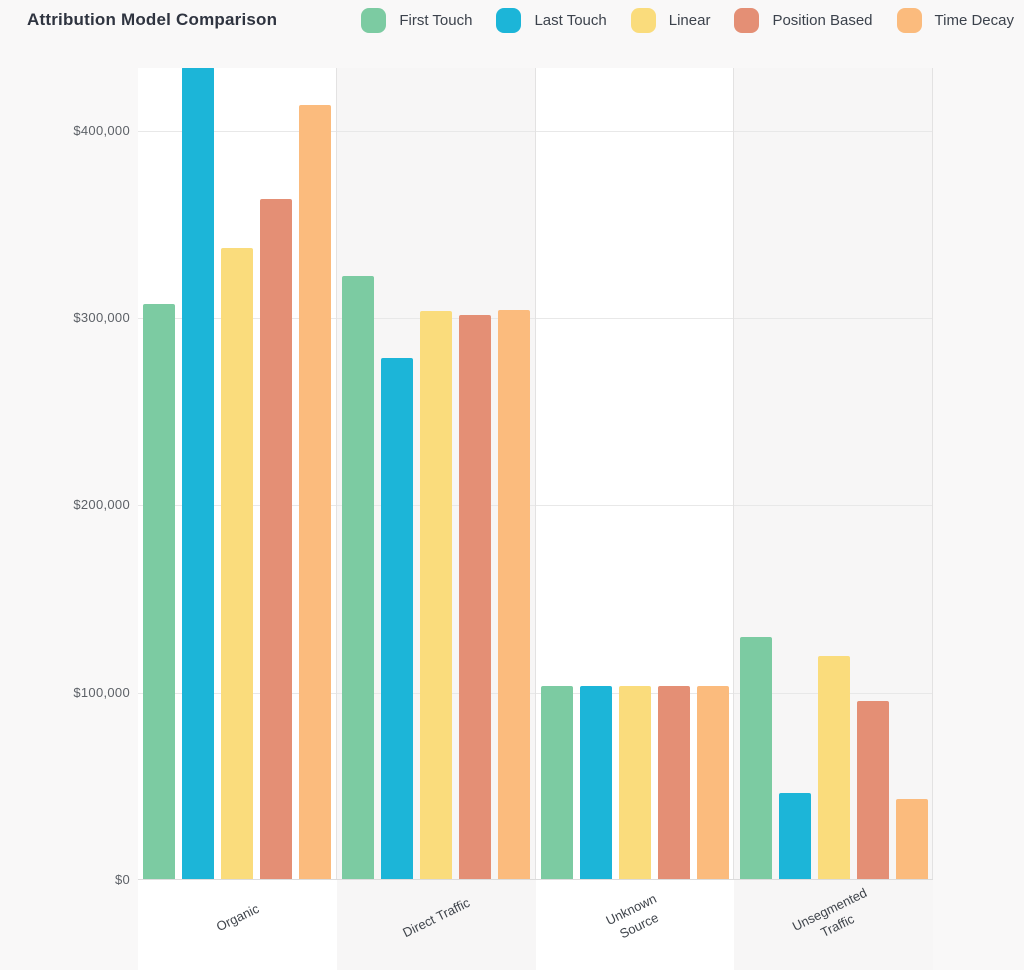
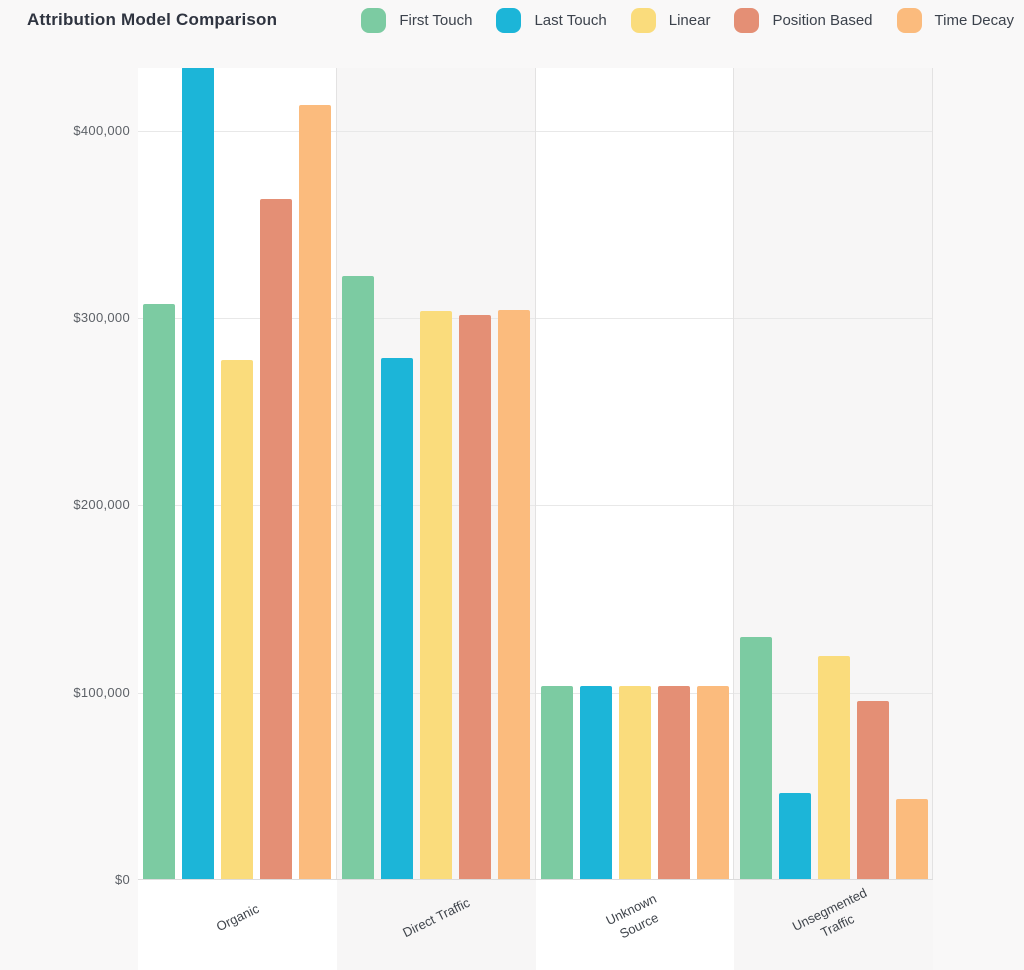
Linear/Organic: $337000 -> $277000
